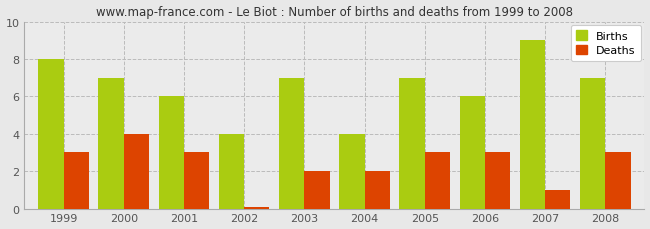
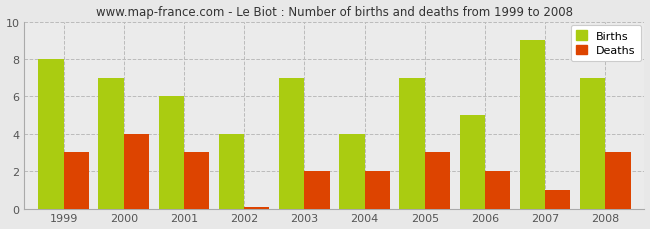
Births/2006: 6 -> 5
Deaths/2006: 3.0 -> 2.0
